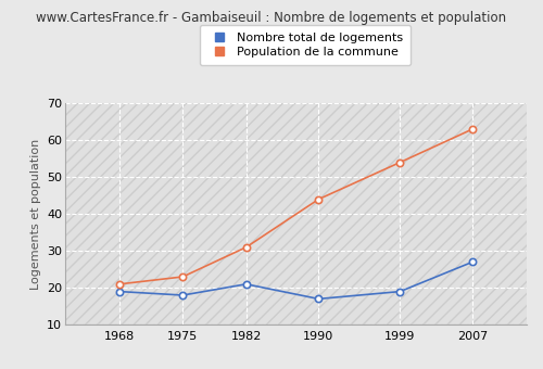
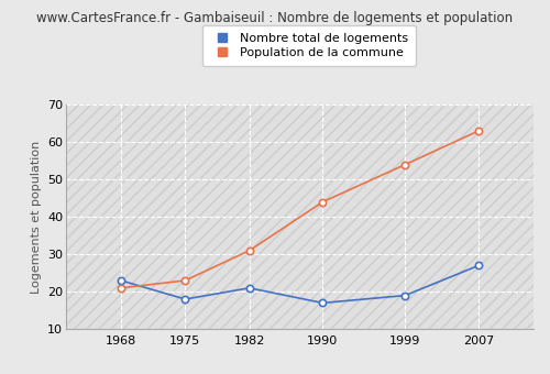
Nombre total de logements/1968: 19 -> 23
